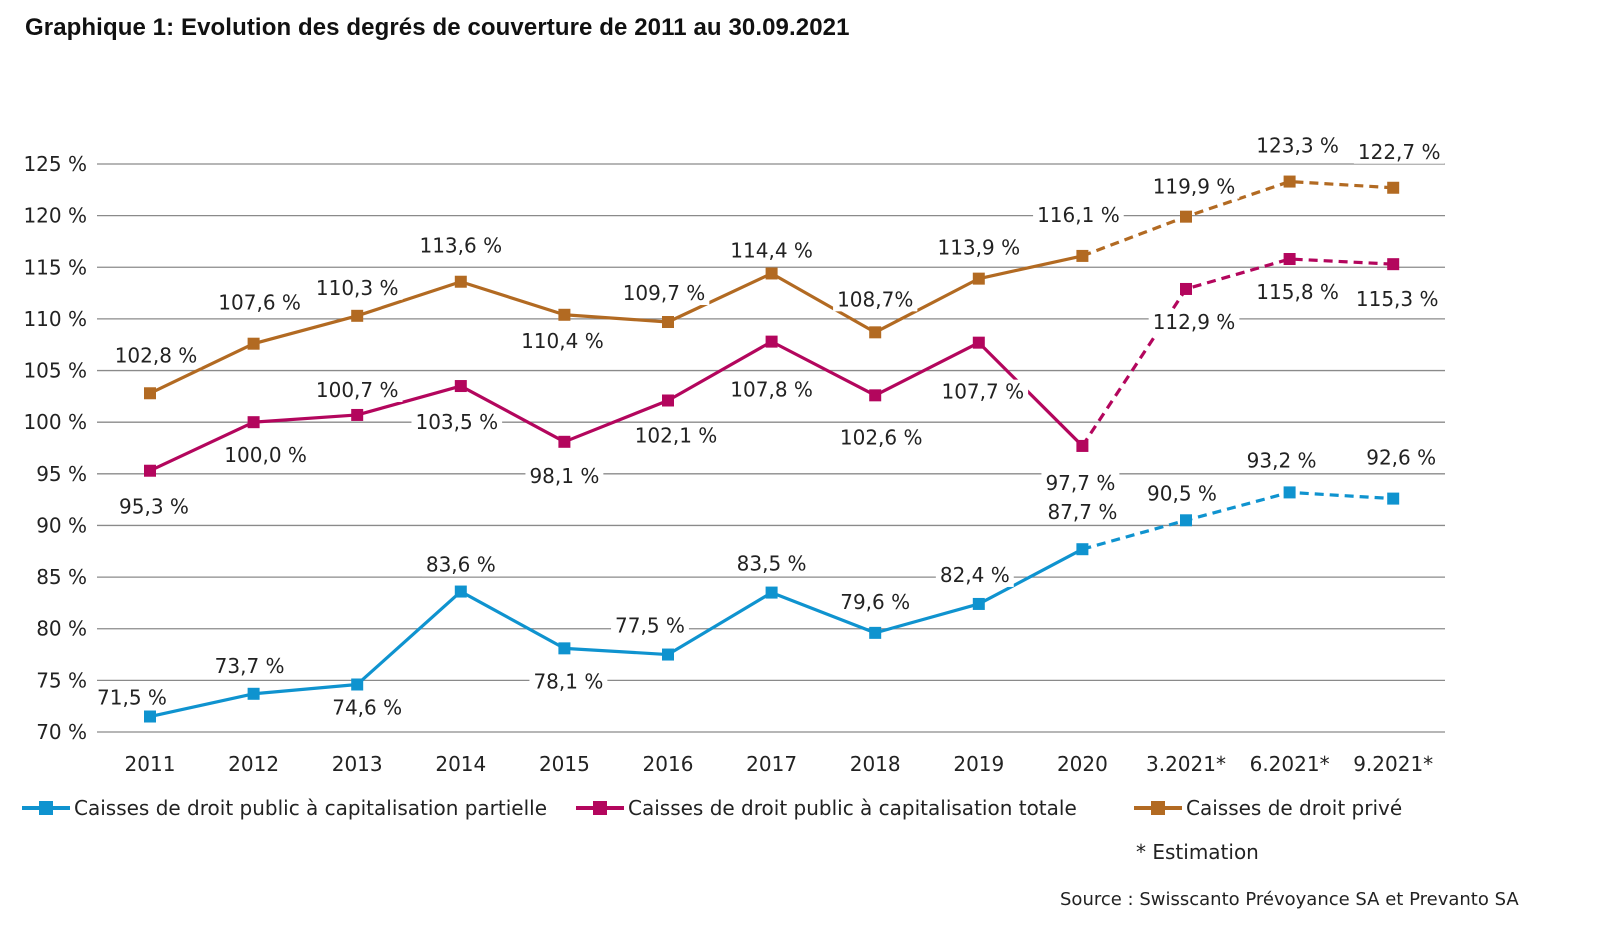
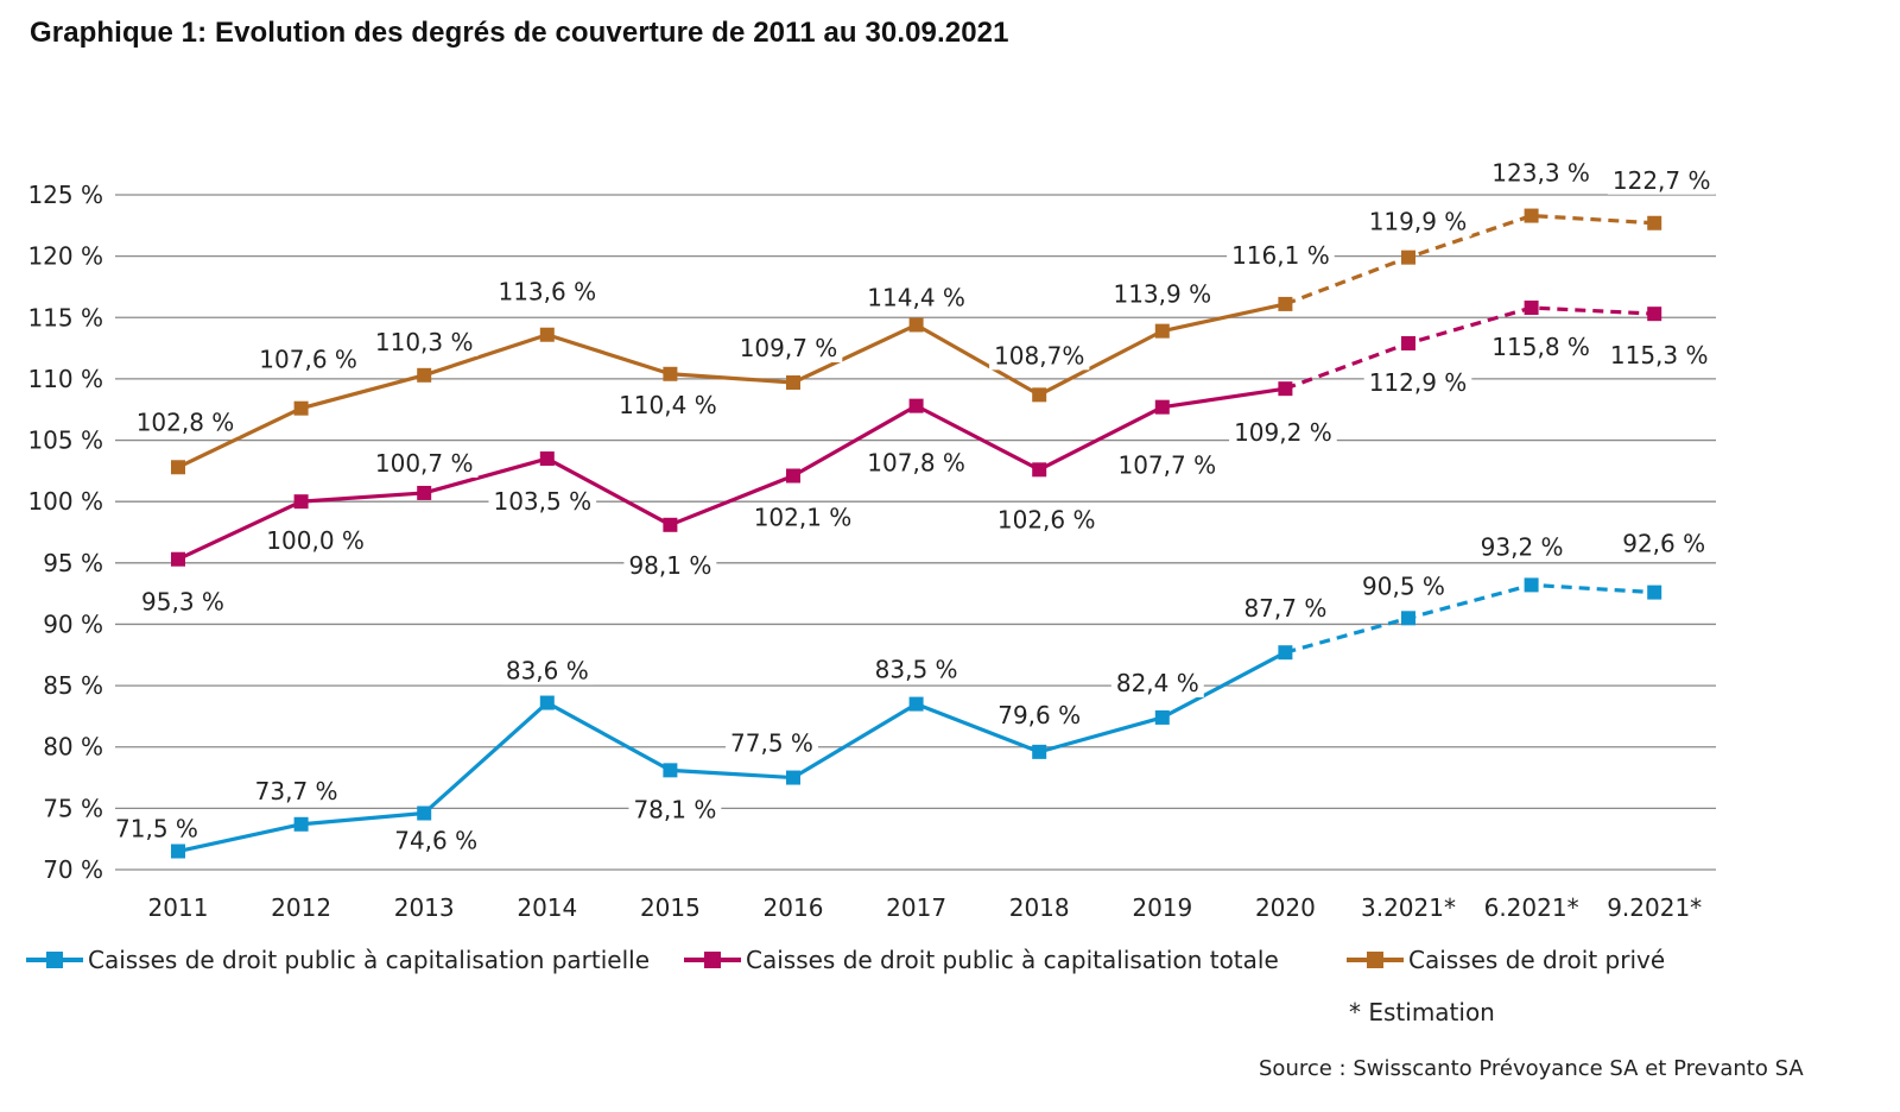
Caisses de droit public à capitalisation totale/2020: 97,7 -> 109,2
